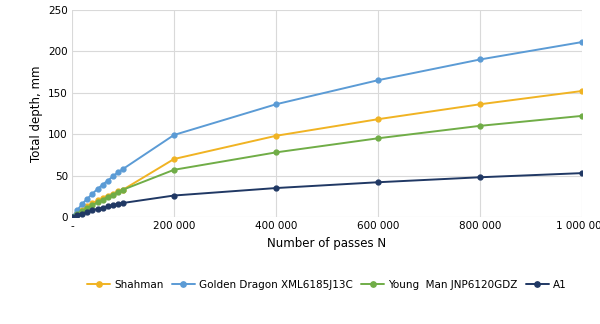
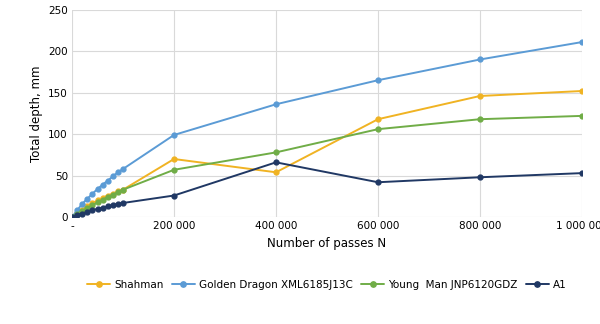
Shahman/400 000: 98 -> 54
A1/400 000: 35 -> 66
Young Man JNP6120GDZ/600 000: 95 -> 106
Shahman/800 000: 136 -> 146
Young Man JNP6120GDZ/800 000: 110 -> 118
